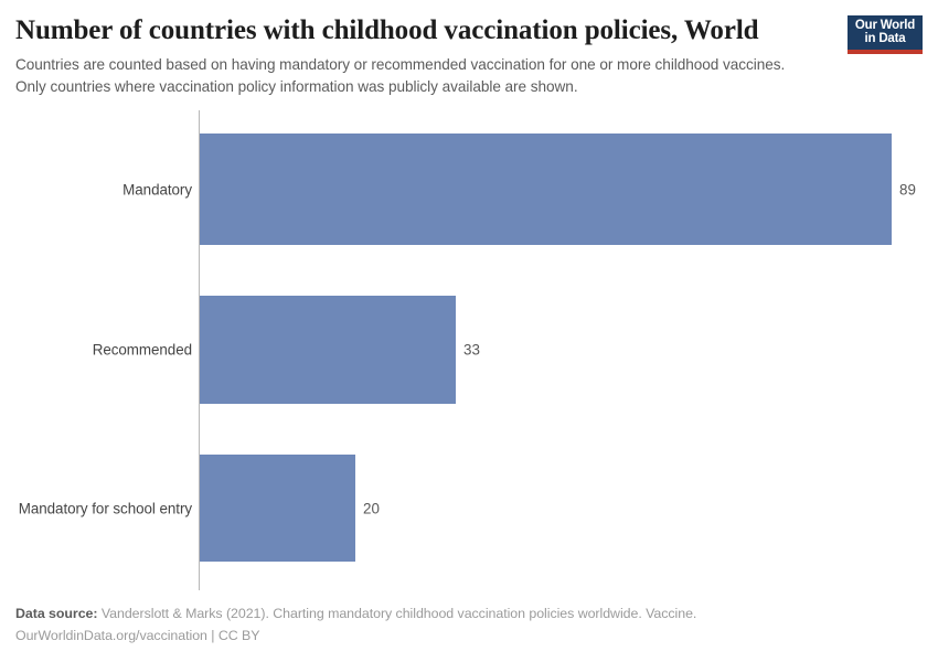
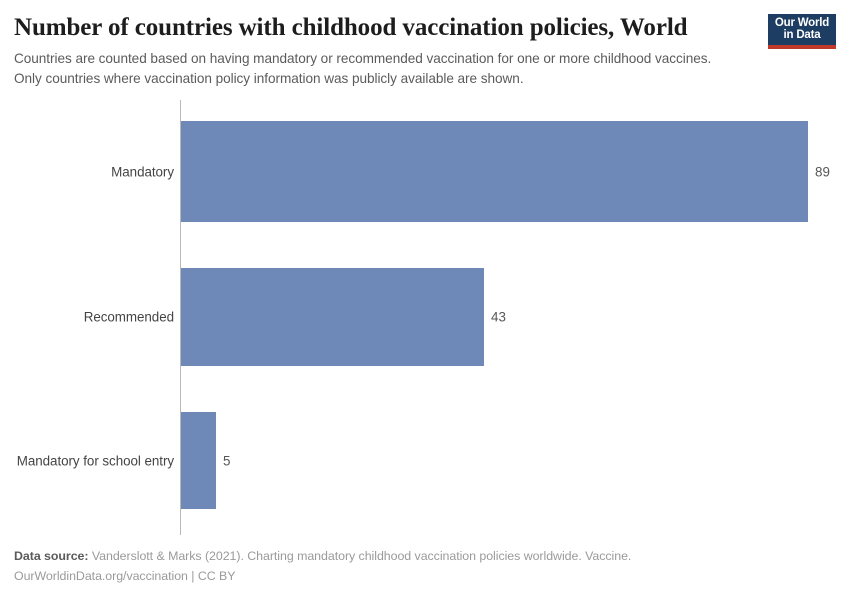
Recommended: 33 -> 43
Mandatory for school entry: 20 -> 5
